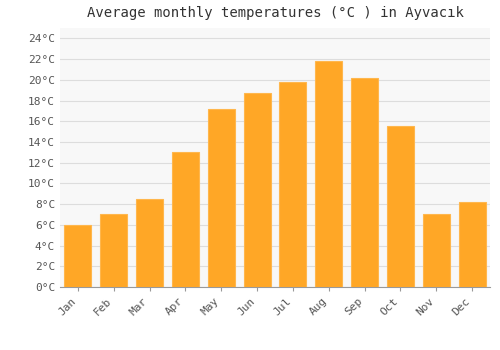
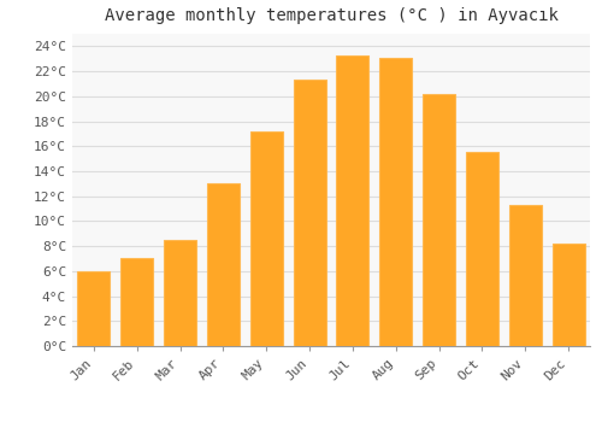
Jun: 18.7°C -> 21.3°C
Jul: 19.8°C -> 23.3°C
Aug: 21.8°C -> 23.1°C
Nov: 7.0°C -> 11.3°C
